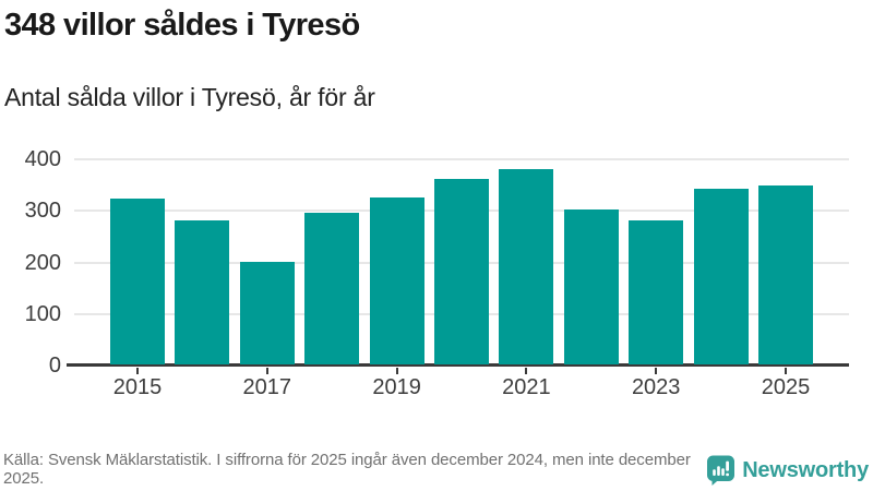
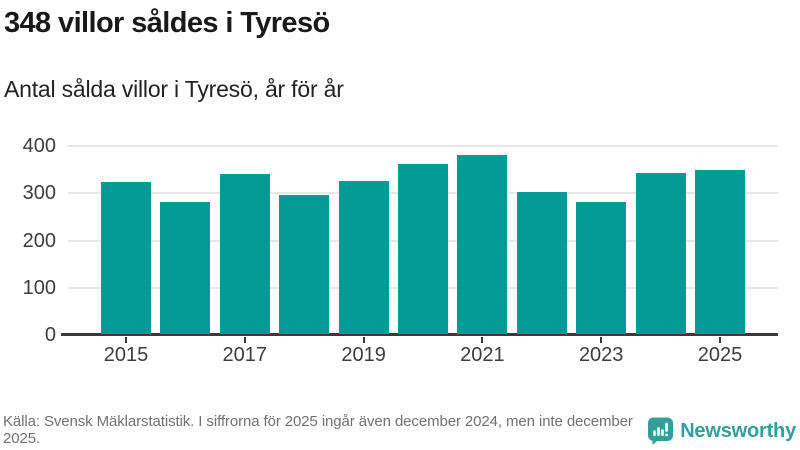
2017: 200 -> 340
